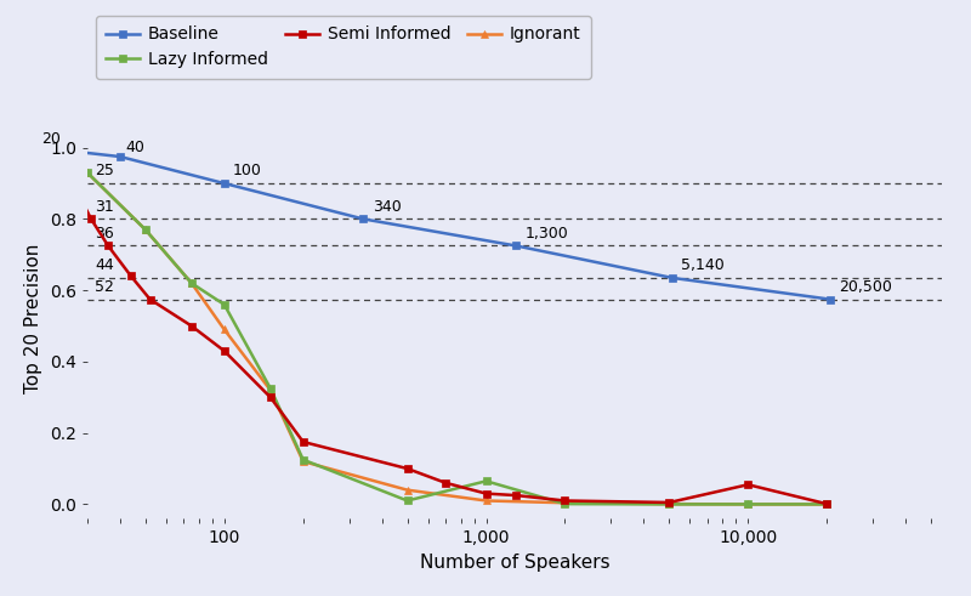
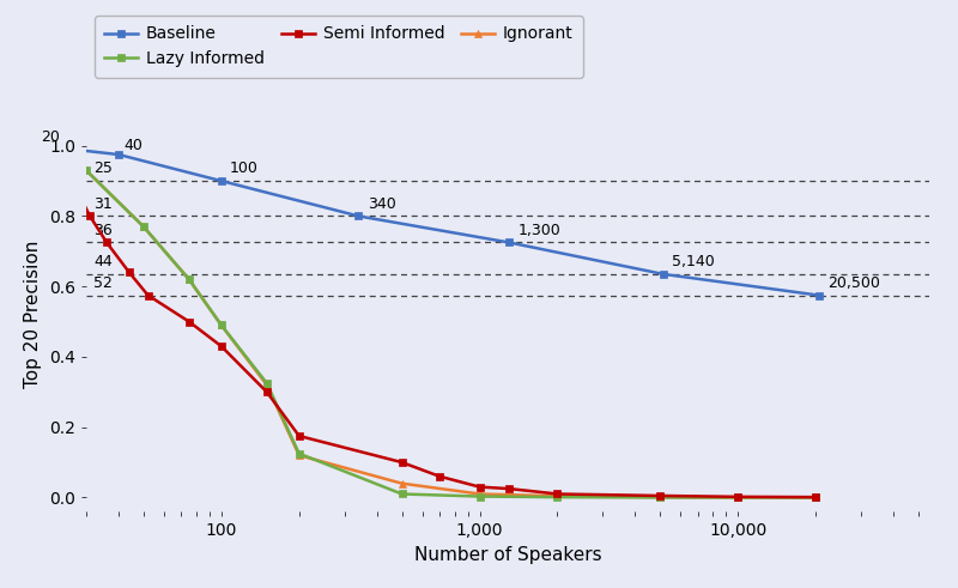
Lazy Informed/100: 0.560 -> 0.490
Lazy Informed/1,000: 0.065 -> 0.003
Semi Informed/10,000: 0.055 -> 0.002
